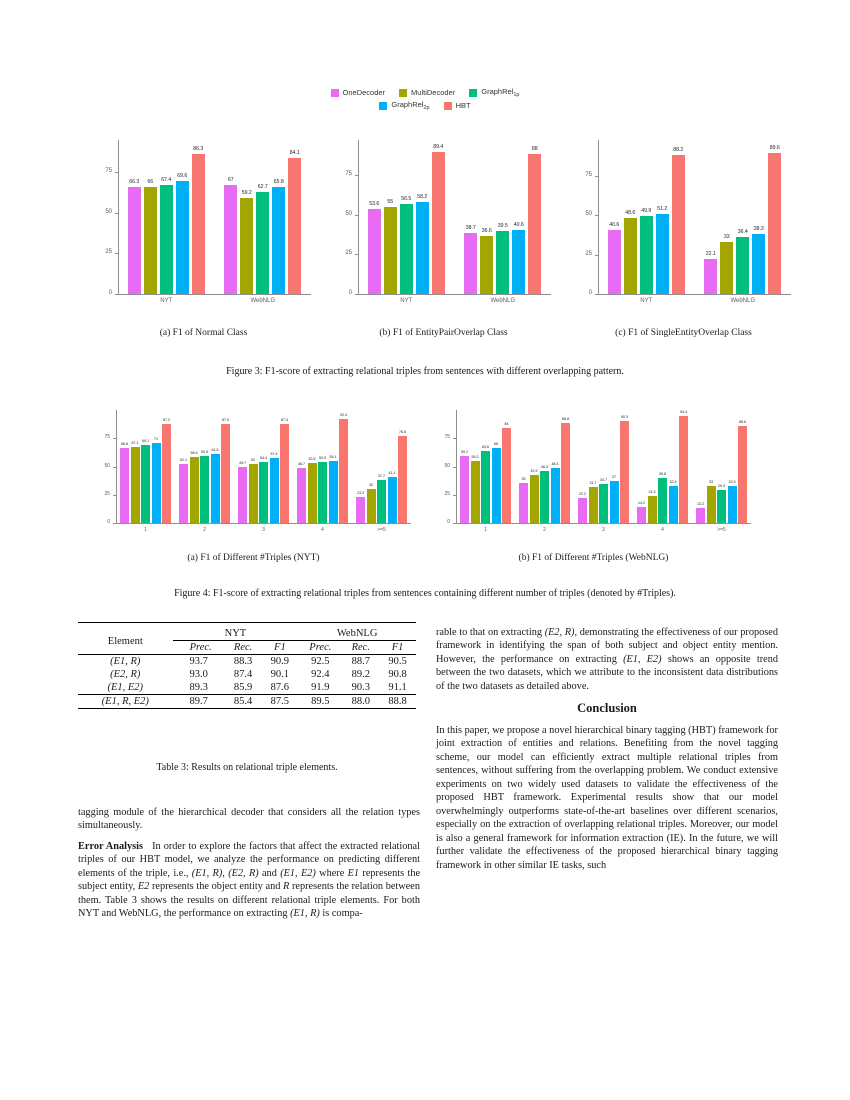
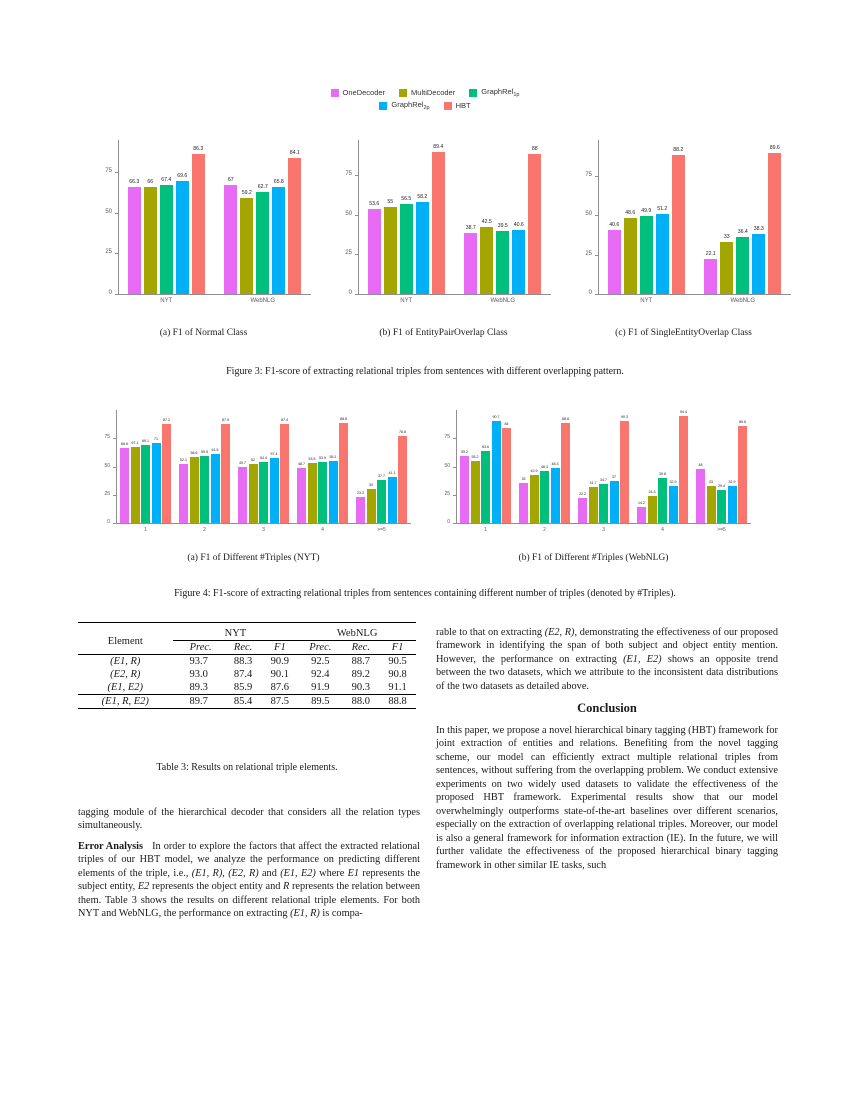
(b) F1 of EntityPairOverlap Class/MultiDecoder/WebNLG: 36.6 -> 42.5
(a) F1 of Different #Triples (NYT)/HBT/4: 92.3 -> 88.8
(b) F1 of Different #Triples (WebNLG)/GraphRel2p/1: 66 -> 90.7
(b) F1 of Different #Triples (WebNLG)/OneDecoder/>=5: 13.2 -> 48
